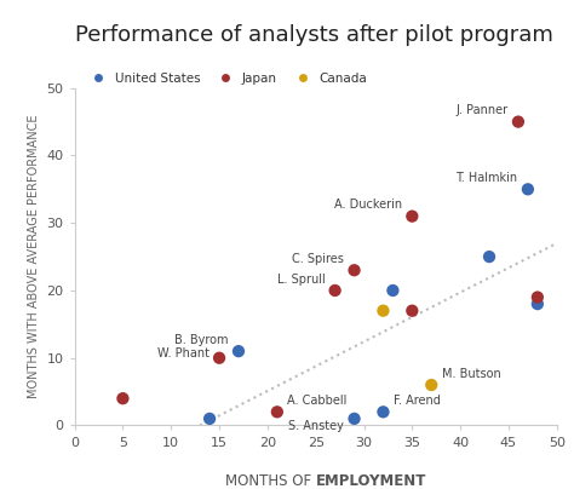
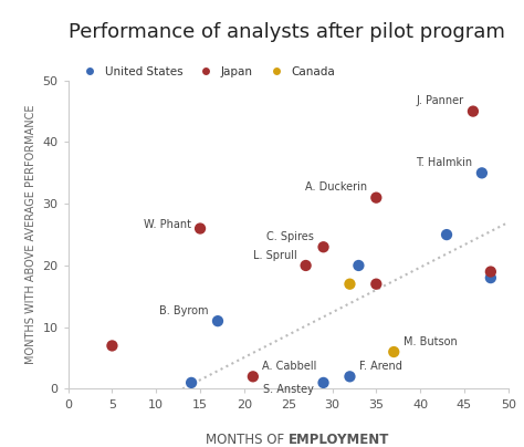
Japan/5: 4 -> 7
Japan/15: 10 -> 26
